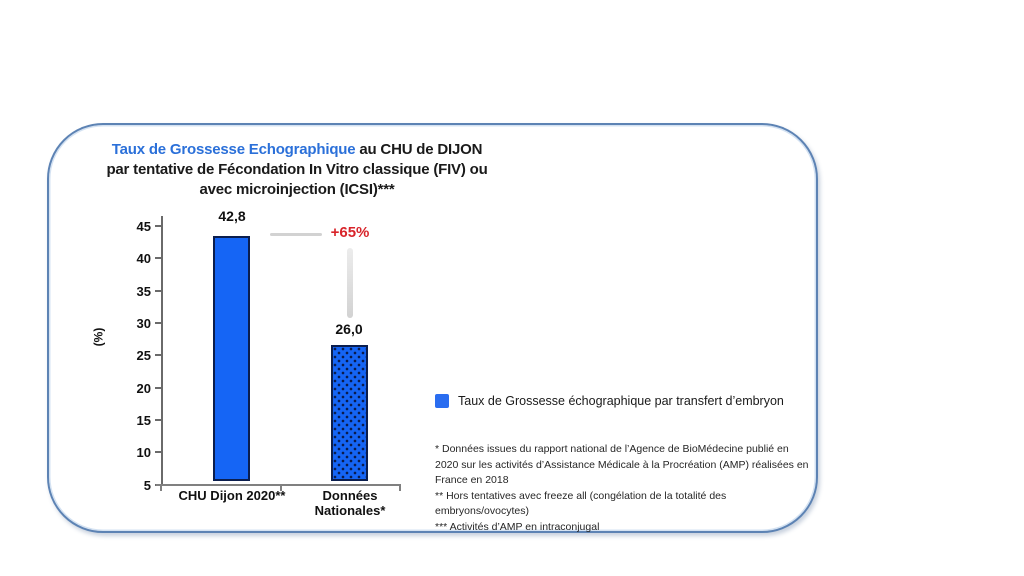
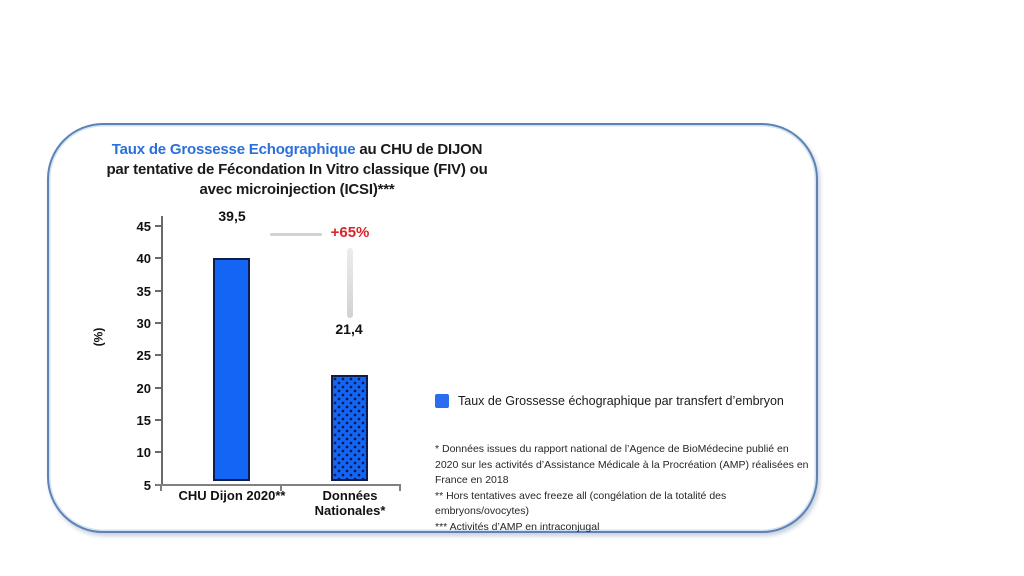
CHU Dijon 2020**: 42,8 -> 39,5
Données Nationales*: 26,0 -> 21,4
